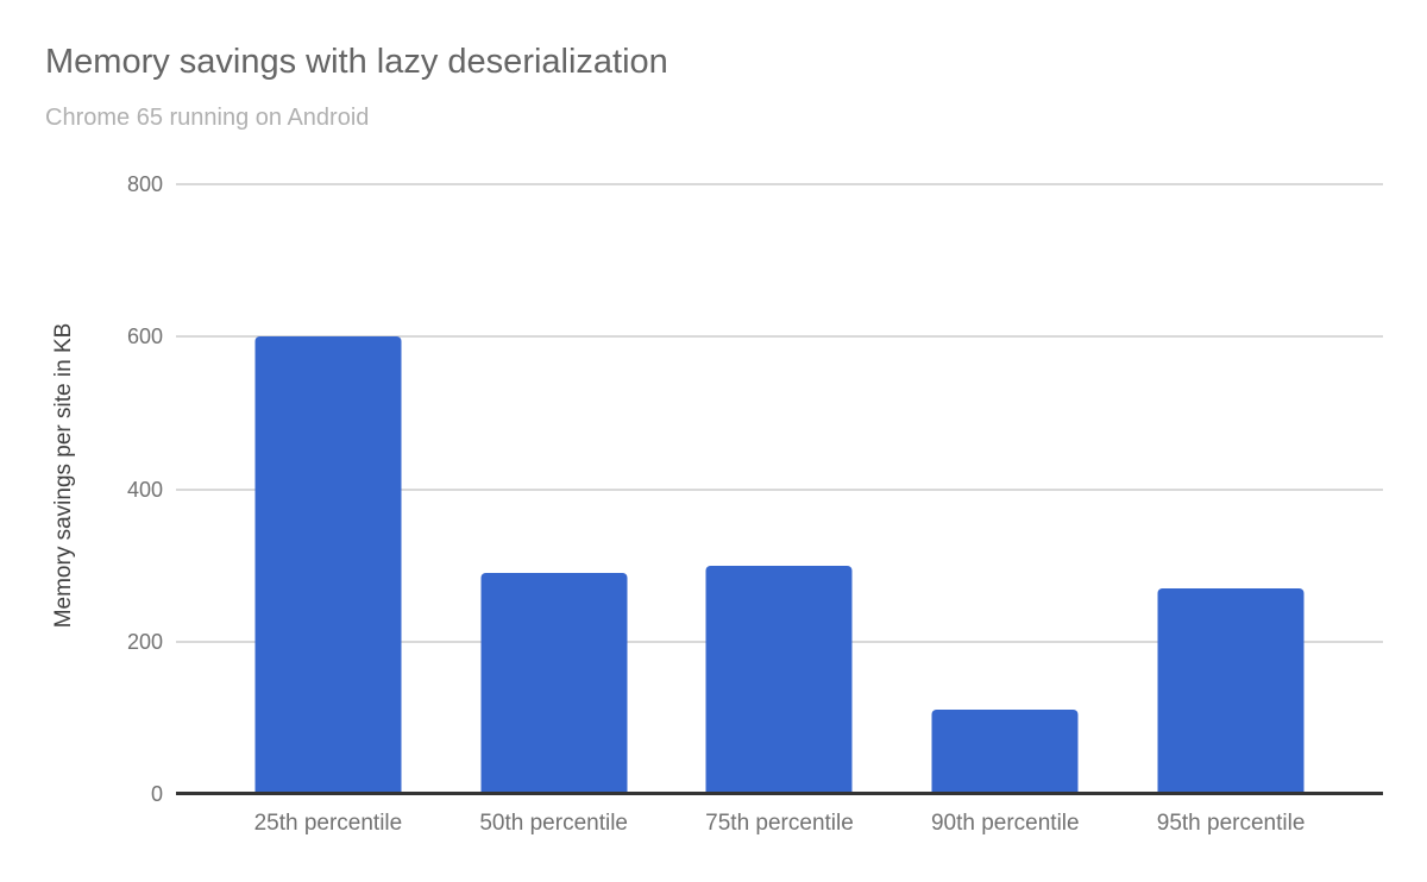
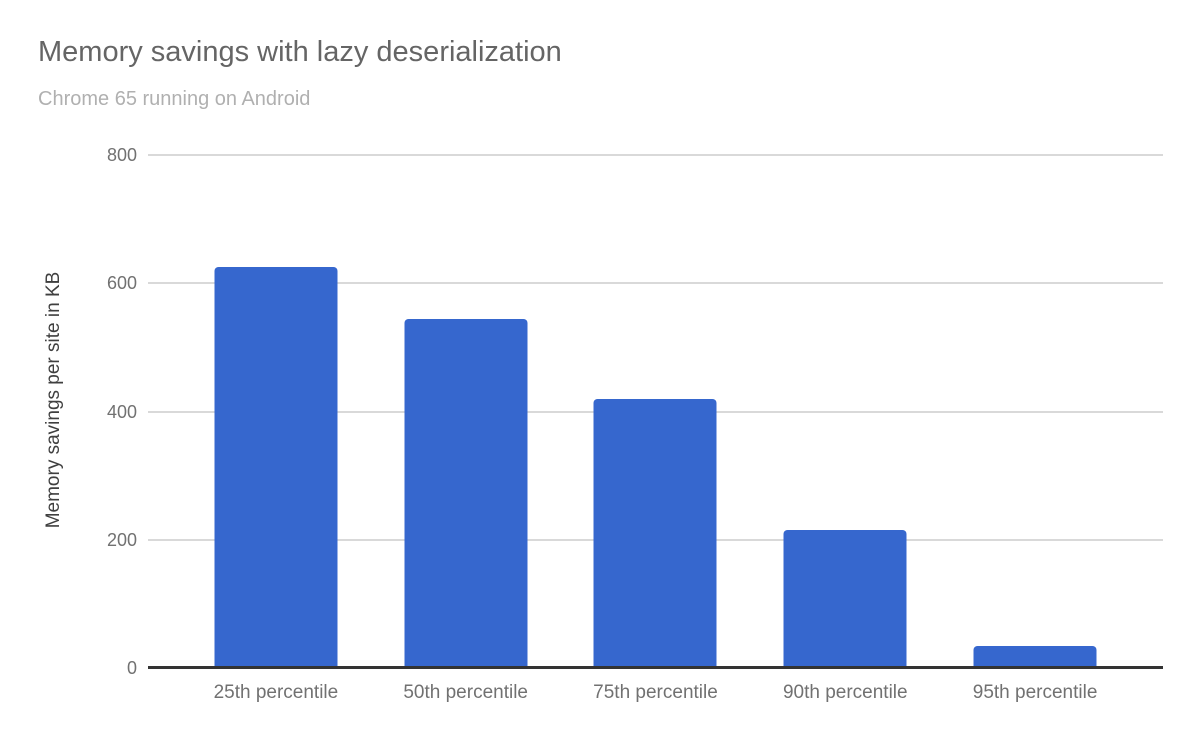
25th percentile: 600 -> 620
50th percentile: 290 -> 540
75th percentile: 300 -> 420
90th percentile: 110 -> 220
95th percentile: 270 -> 40
